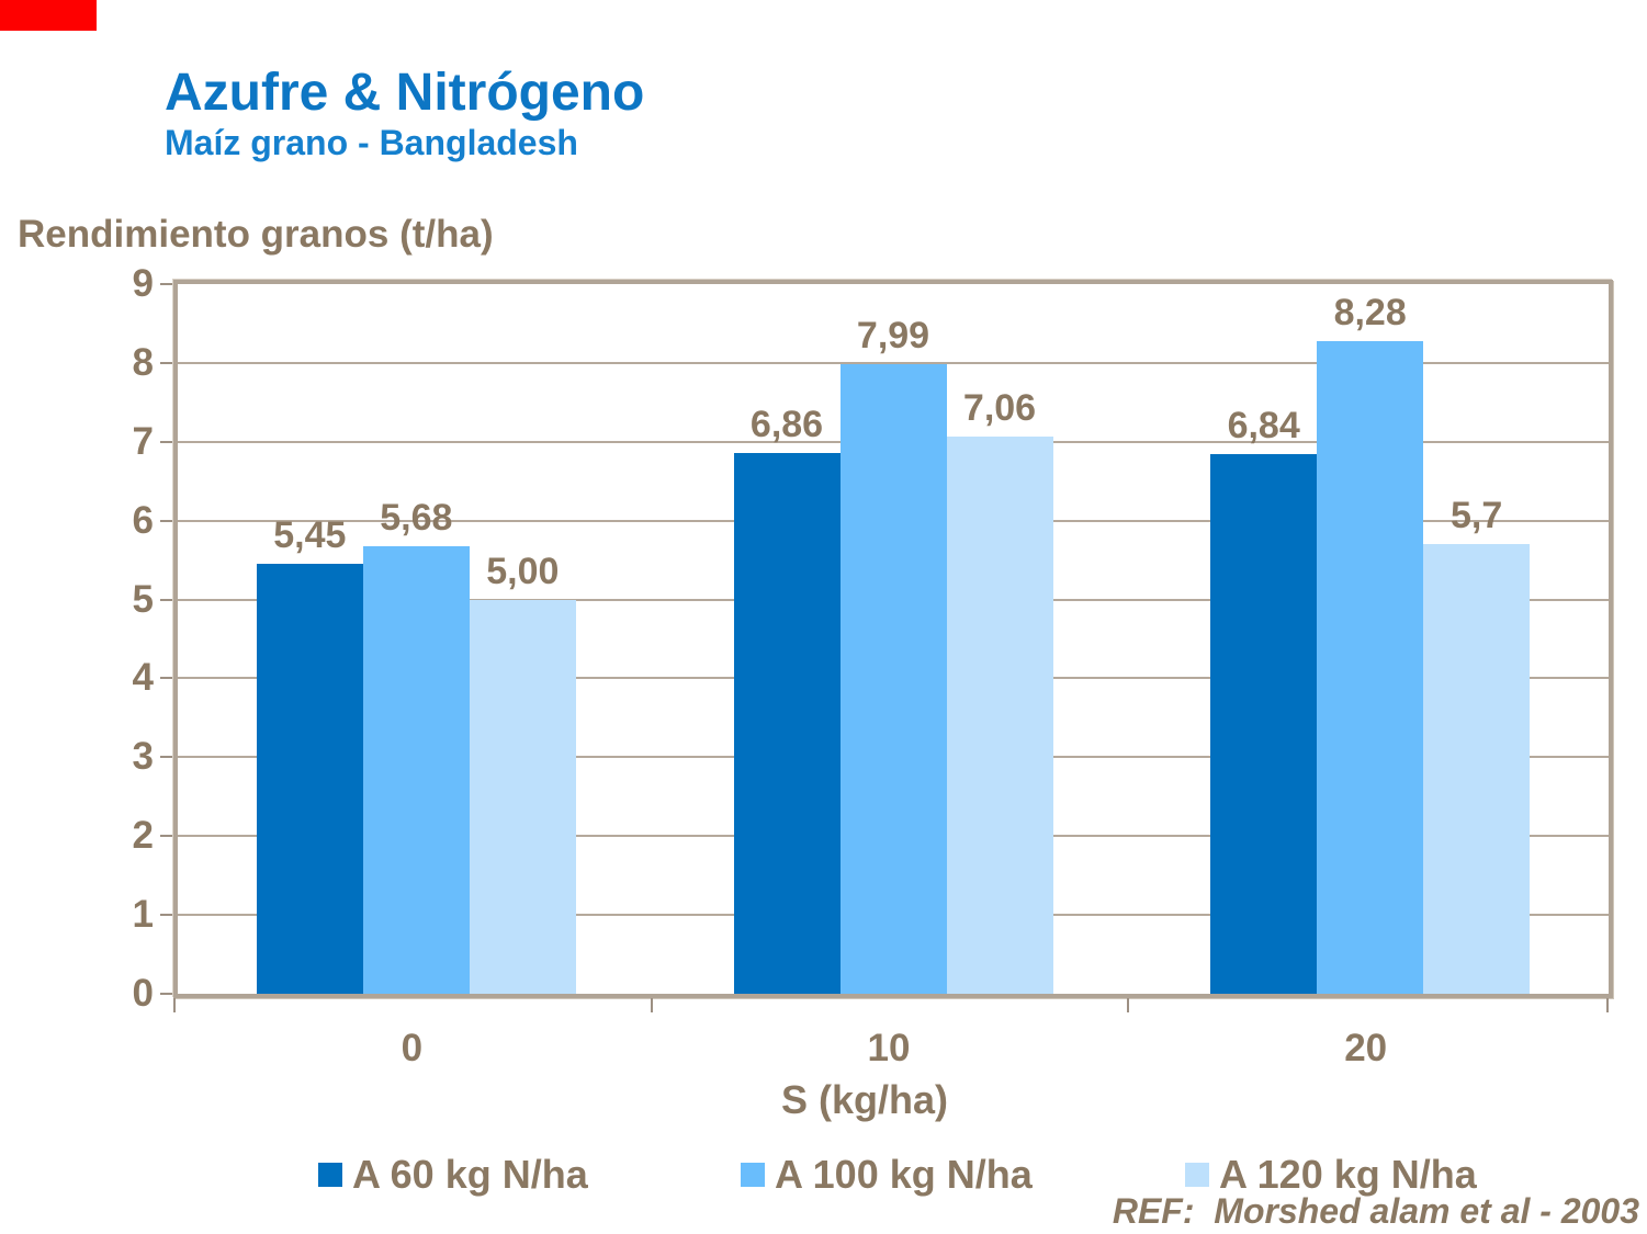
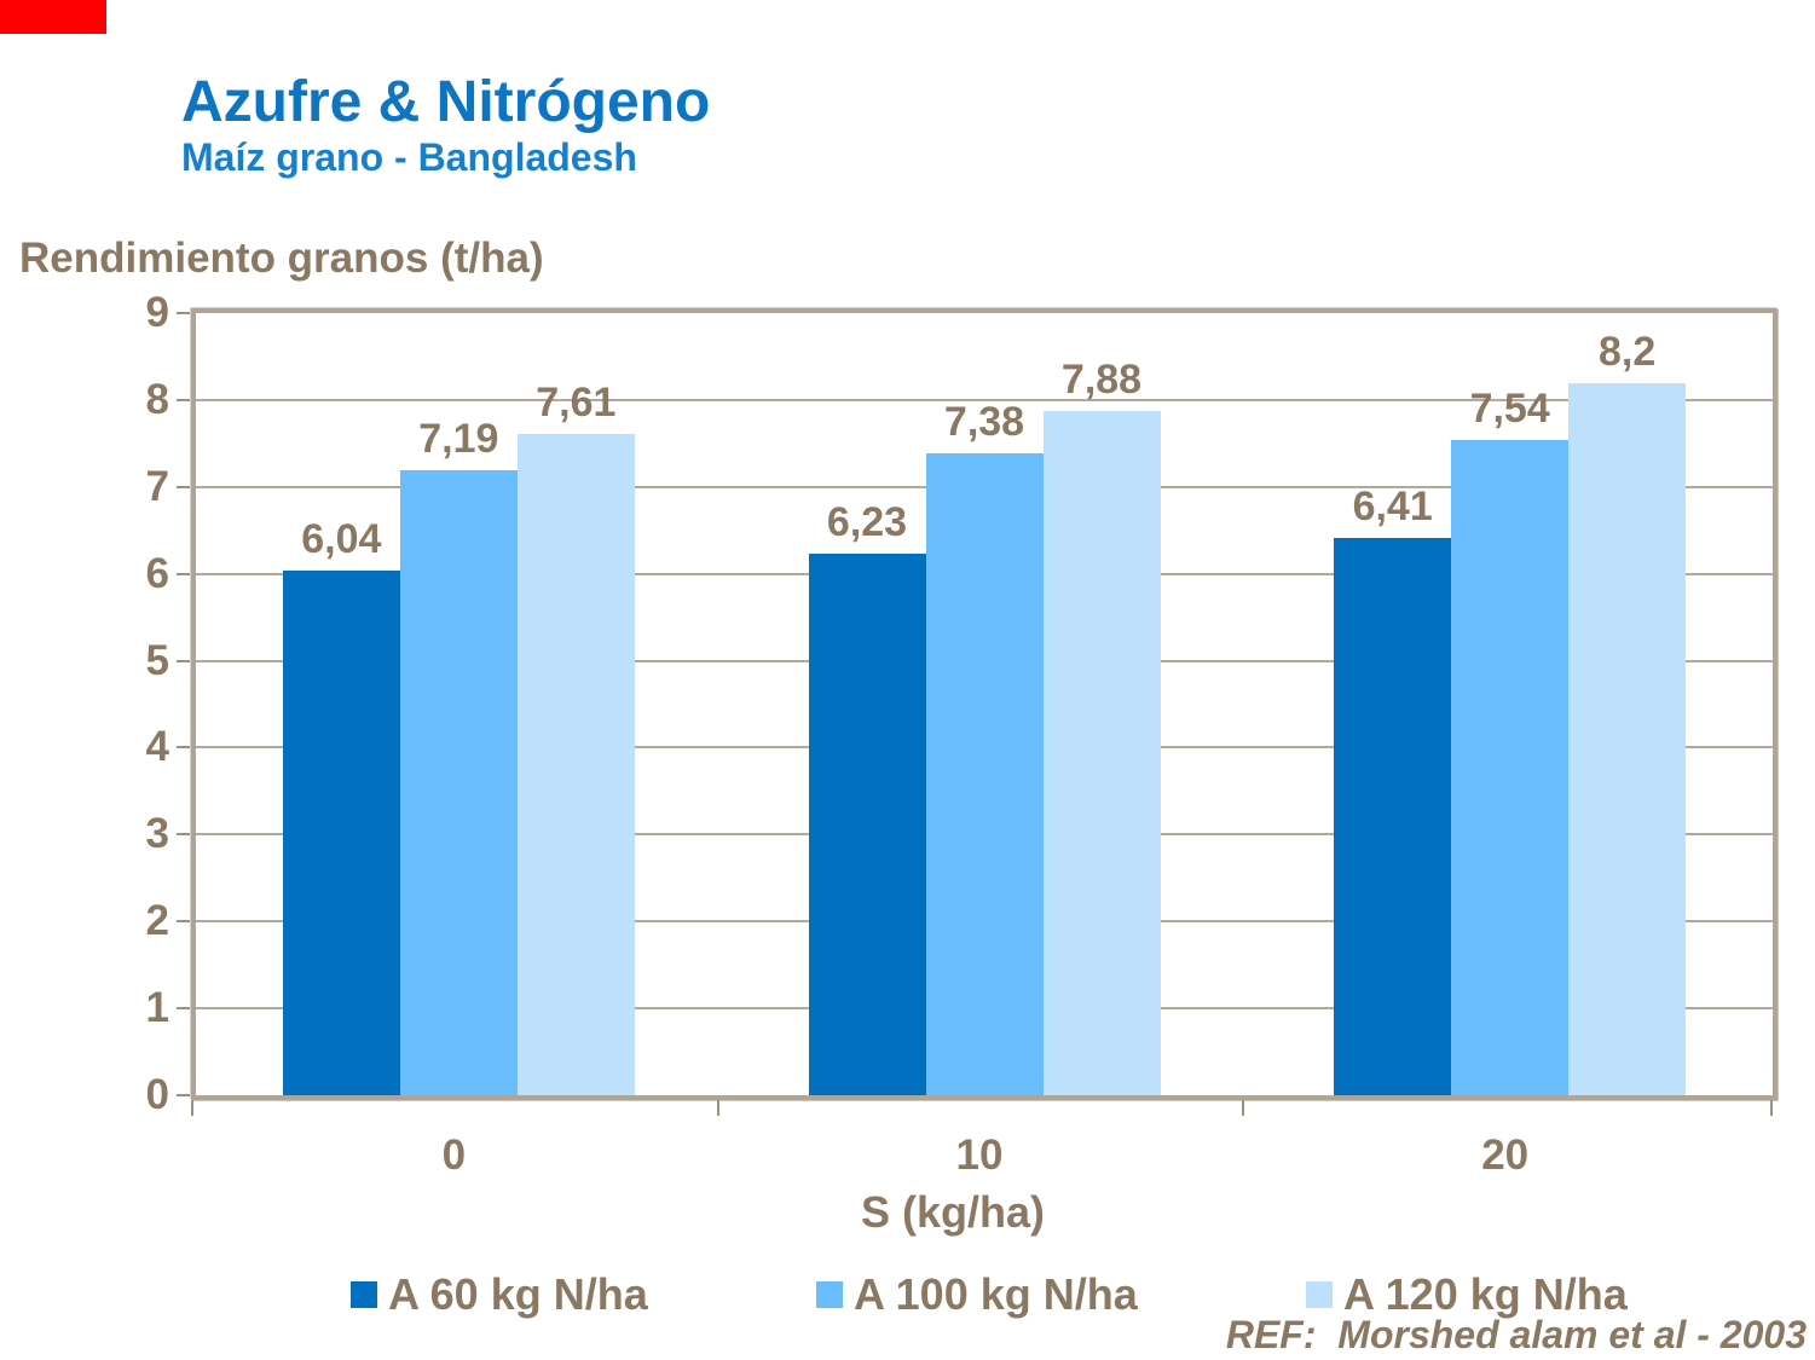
A 60 kg N/ha/0: 5,45 -> 6,04
A 100 kg N/ha/0: 5,68 -> 7,19
A 120 kg N/ha/0: 5,00 -> 7,61
A 60 kg N/ha/10: 6,86 -> 6,23
A 100 kg N/ha/10: 7,99 -> 7,38
A 120 kg N/ha/10: 7,06 -> 7,88
A 60 kg N/ha/20: 6,84 -> 6,41
A 100 kg N/ha/20: 8,28 -> 7,54
A 120 kg N/ha/20: 5,7 -> 8,2
